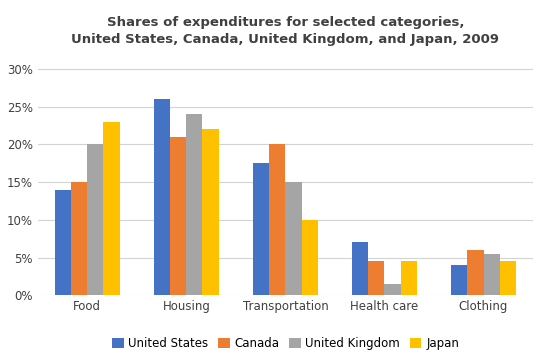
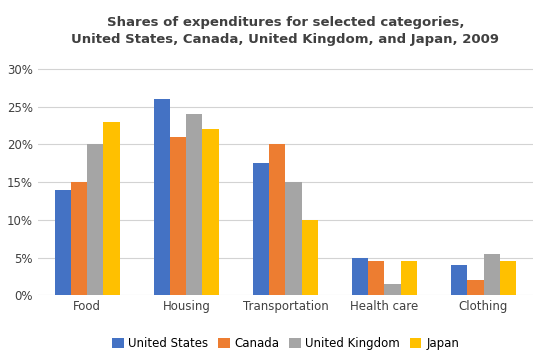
United States/Health care: 7.0% -> 5.0%
Canada/Clothing: 6.0% -> 2.0%
